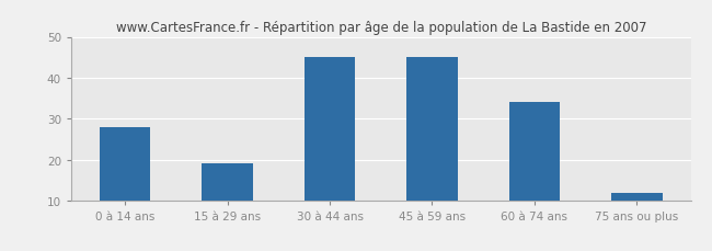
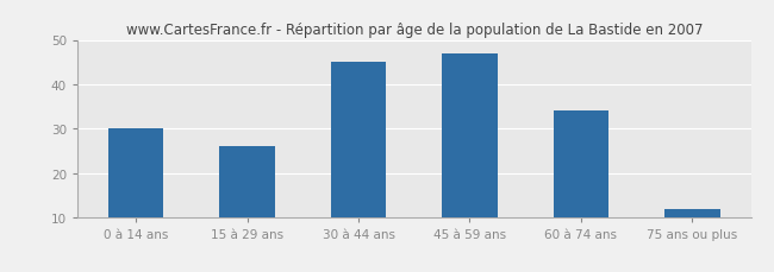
0 à 14 ans: 28 -> 30
15 à 29 ans: 19 -> 26
45 à 59 ans: 45 -> 47
